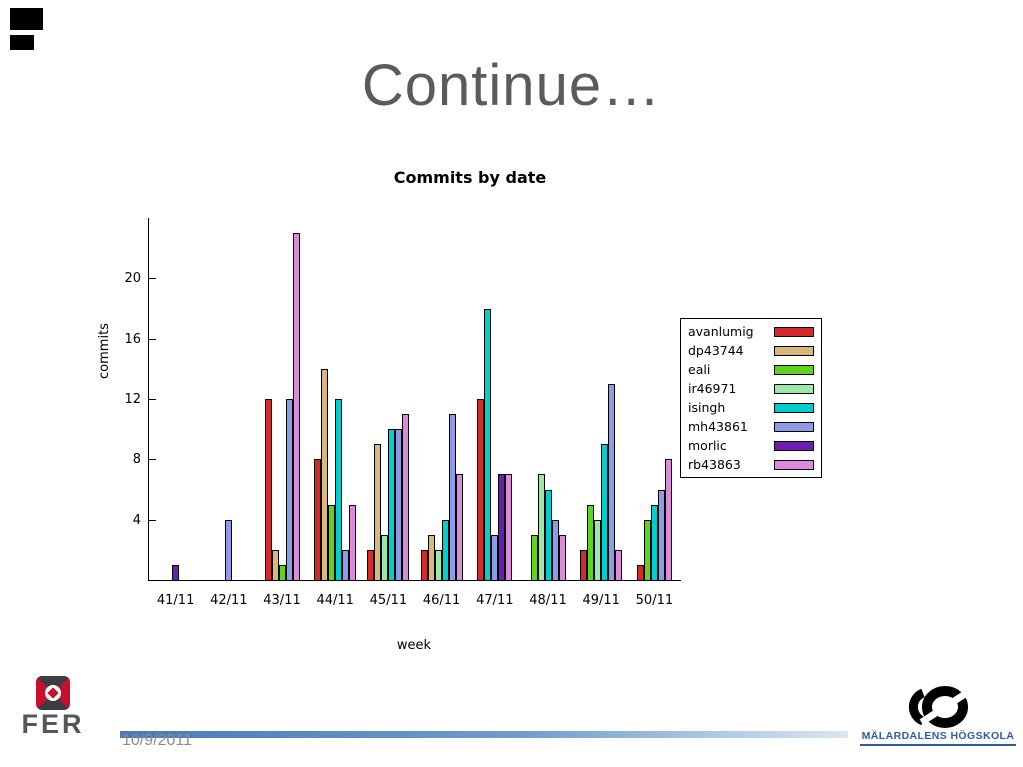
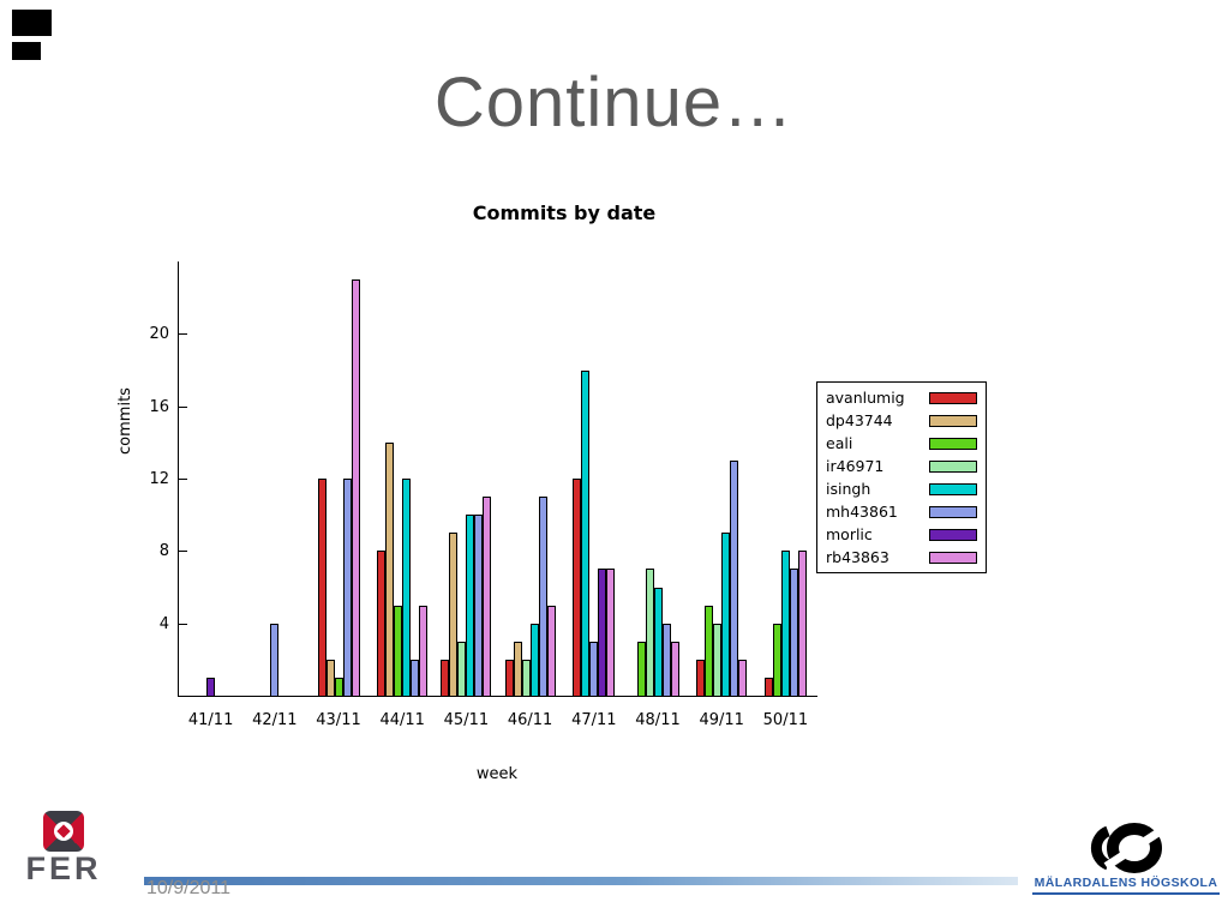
rb43863/46/11: 7 -> 5
isingh/50/11: 5 -> 8
mh43861/50/11: 6 -> 7
